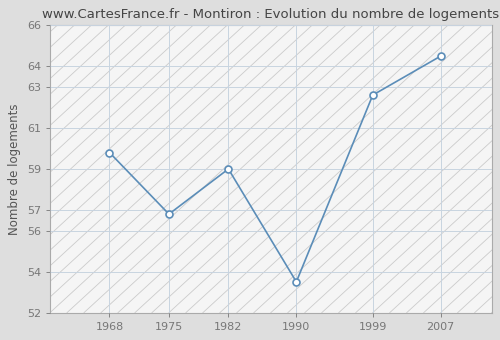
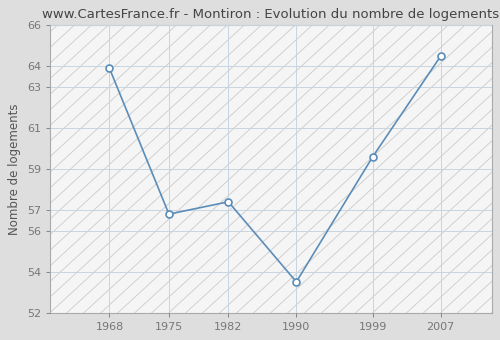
1968: 59.8 -> 63.9
1982: 59.0 -> 57.4
1999: 62.6 -> 59.6
